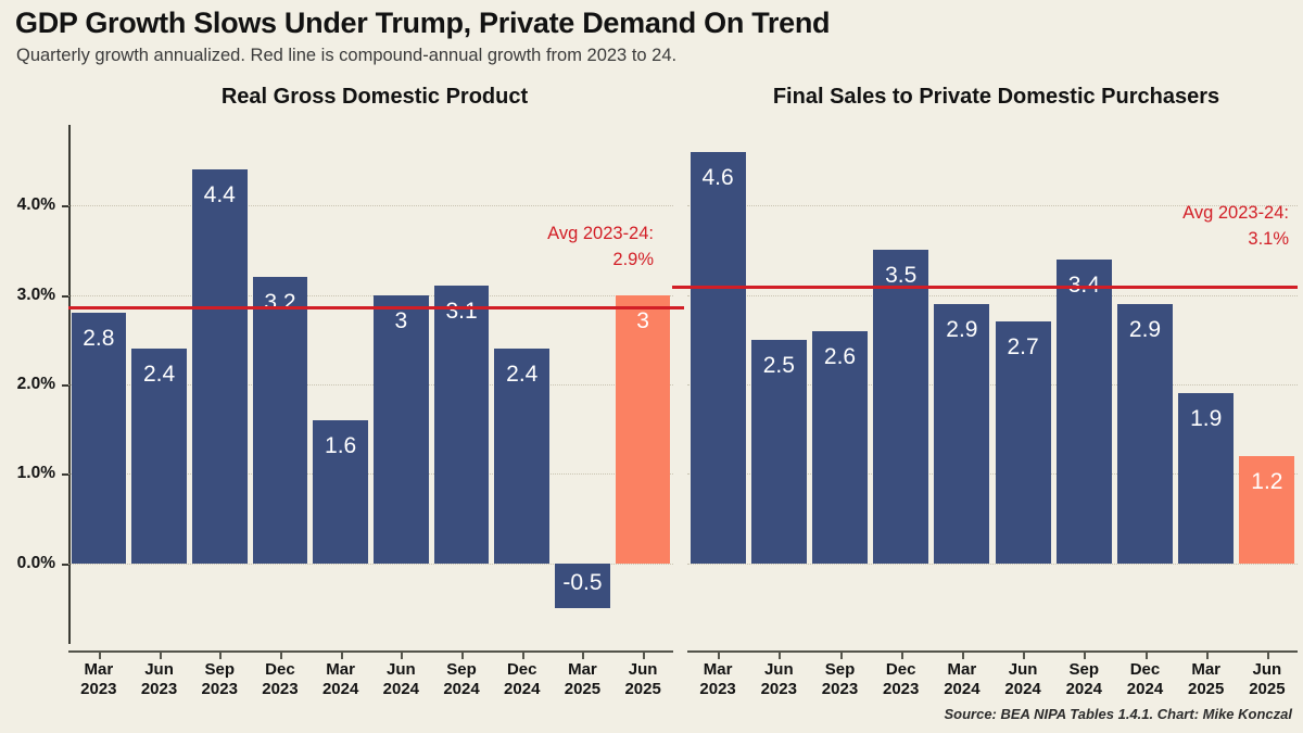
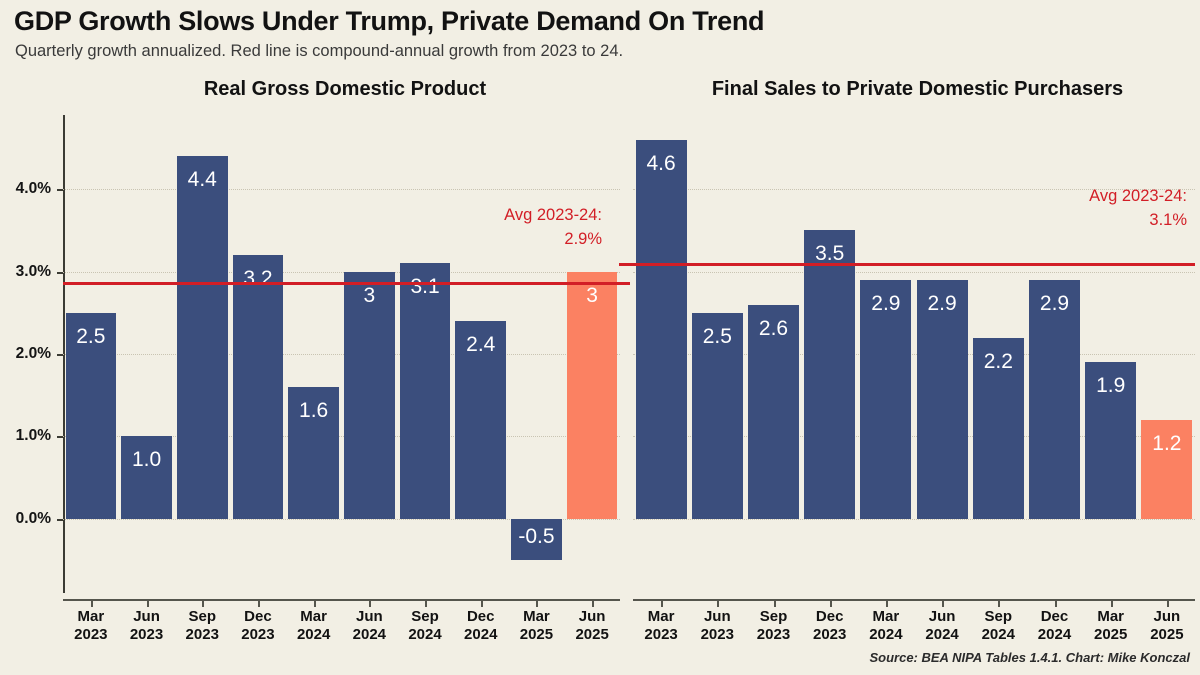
Real Gross Domestic Product/Mar 2023: 2.8 -> 2.5
Real Gross Domestic Product/Jun 2023: 2.4 -> 1.0
Final Sales to Private Domestic Purchasers/Jun 2024: 2.7 -> 2.9
Final Sales to Private Domestic Purchasers/Sep 2024: 3.4 -> 2.2
